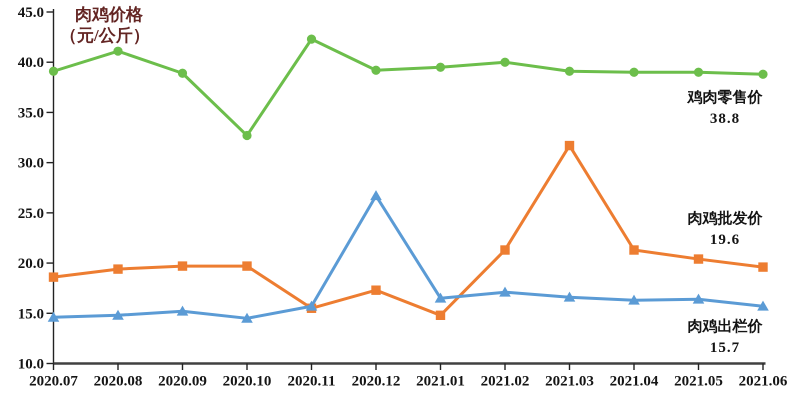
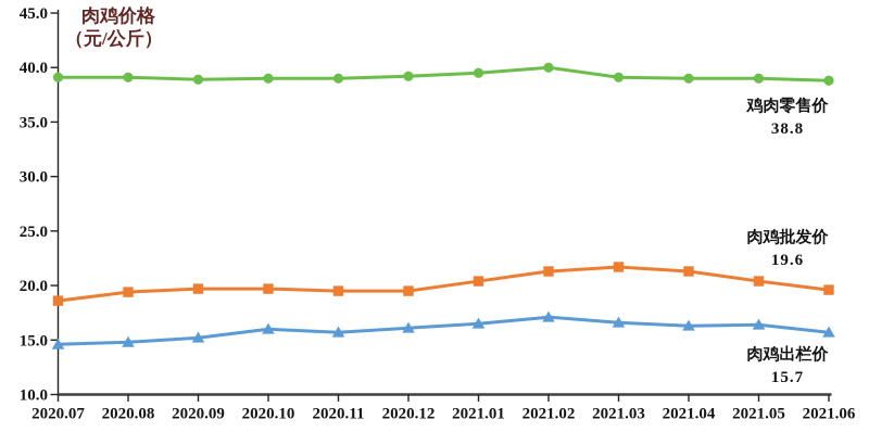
鸡肉零售价/2020.08: 41.1 -> 39.1
鸡肉零售价/2020.10: 32.7 -> 39.0
肉鸡出栏价/2020.10: 14.5 -> 16.0
鸡肉零售价/2020.11: 42.3 -> 39.0
肉鸡批发价/2020.11: 15.5 -> 19.5
肉鸡批发价/2020.12: 17.3 -> 19.5
肉鸡出栏价/2020.12: 26.7 -> 16.1
肉鸡批发价/2021.01: 14.8 -> 20.4
肉鸡批发价/2021.03: 31.7 -> 21.7
